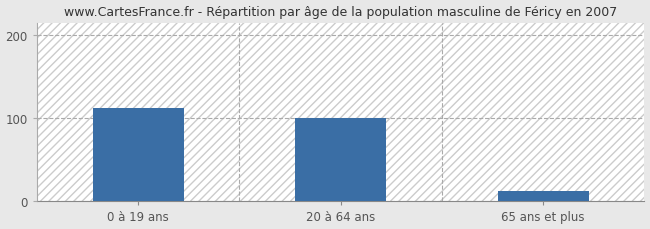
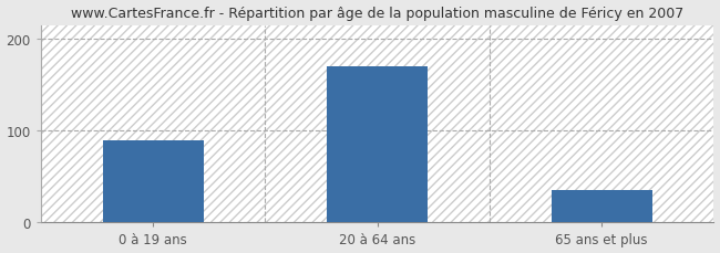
0 à 19 ans: 112 -> 90
20 à 64 ans: 100 -> 170
65 ans et plus: 12 -> 35
